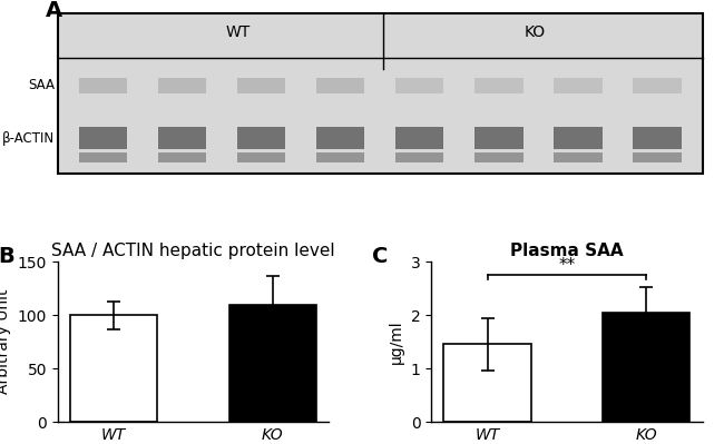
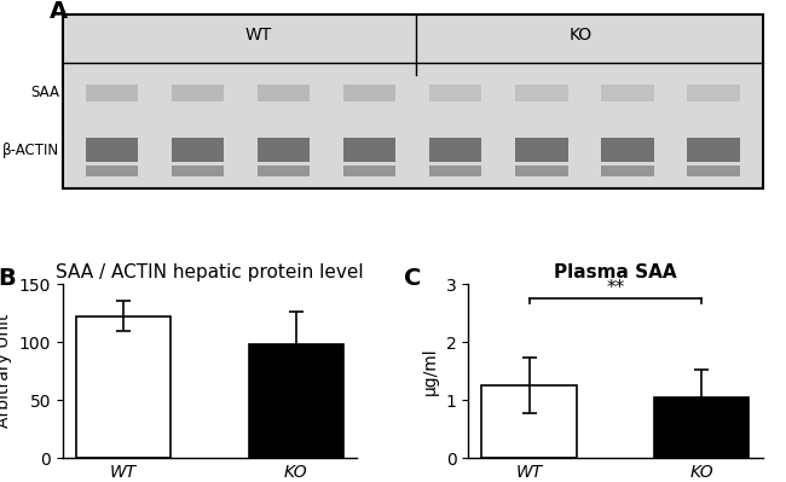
SAA / ACTIN hepatic protein level/WT: 100 -> 122
SAA / ACTIN hepatic protein level/KO: 109 -> 98
Plasma SAA/WT: 1.45 -> 1.25
Plasma SAA/KO: 2.05 -> 1.05
